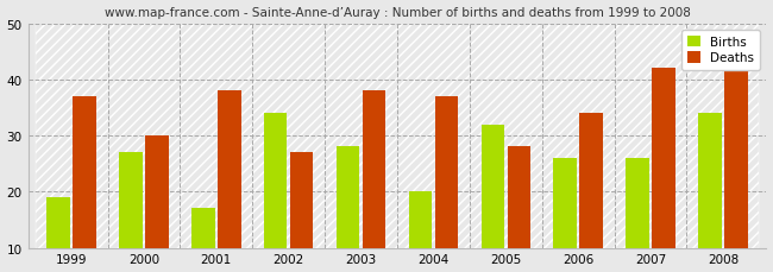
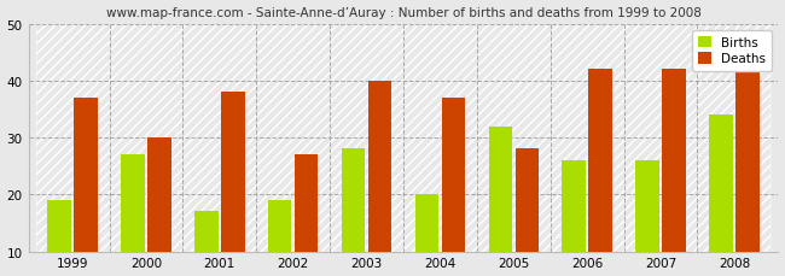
Births/2002: 34 -> 19
Deaths/2003: 38 -> 40
Deaths/2006: 34 -> 42
